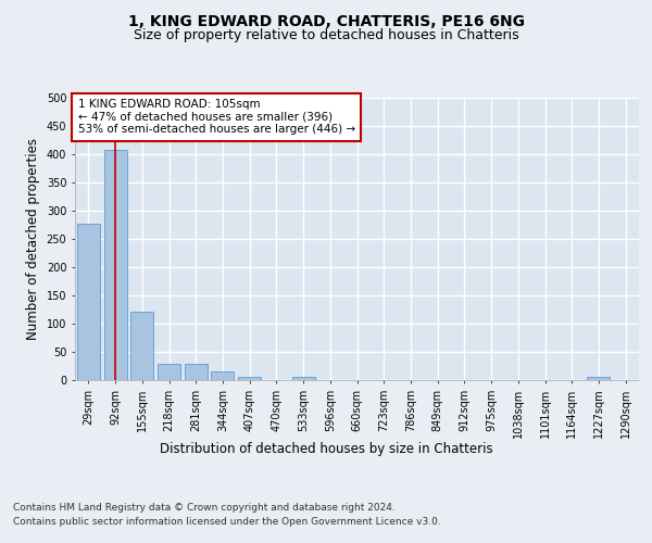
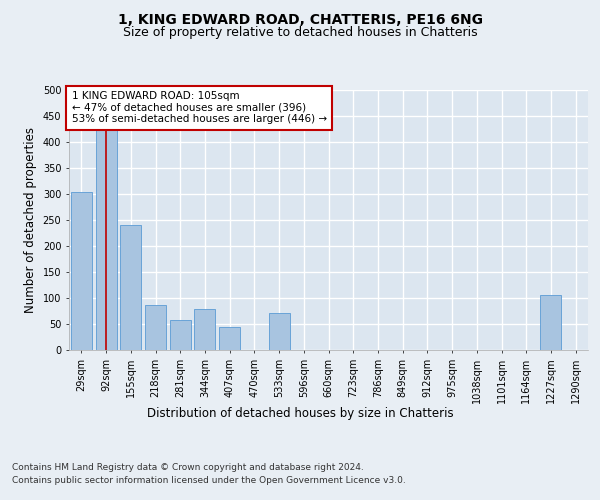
29sqm: 277 -> 304
92sqm: 407 -> 426
155sqm: 122 -> 240
218sqm: 28 -> 86
281sqm: 28 -> 58
344sqm: 15 -> 78
407sqm: 5 -> 44
533sqm: 5 -> 72
1227sqm: 5 -> 106
